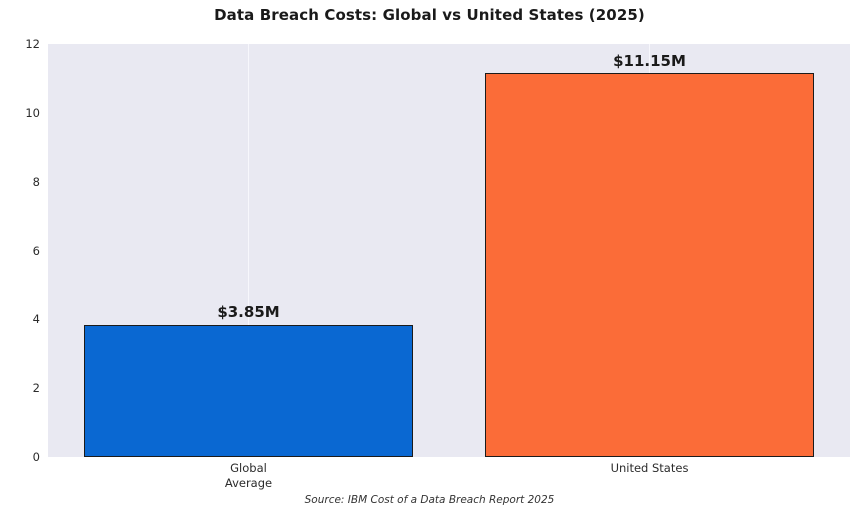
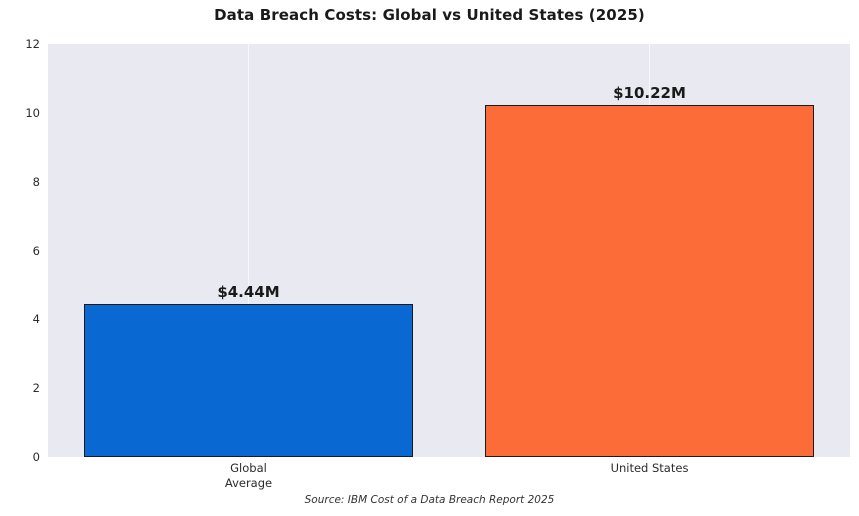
Global Average: $3.85M -> $4.44M
United States: $11.15M -> $10.22M
